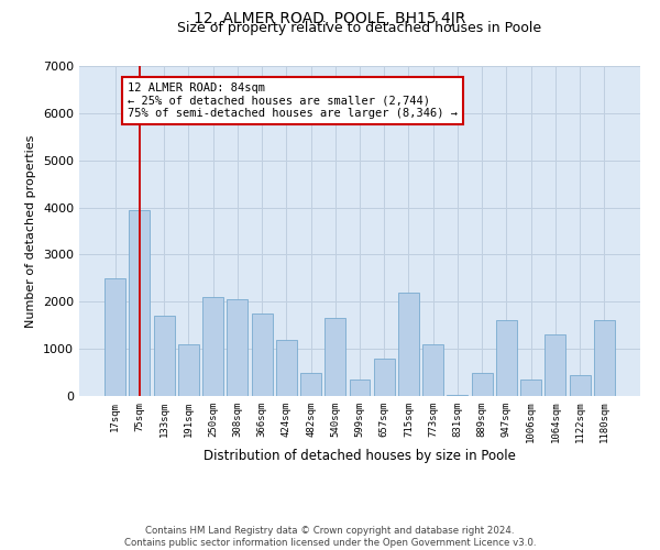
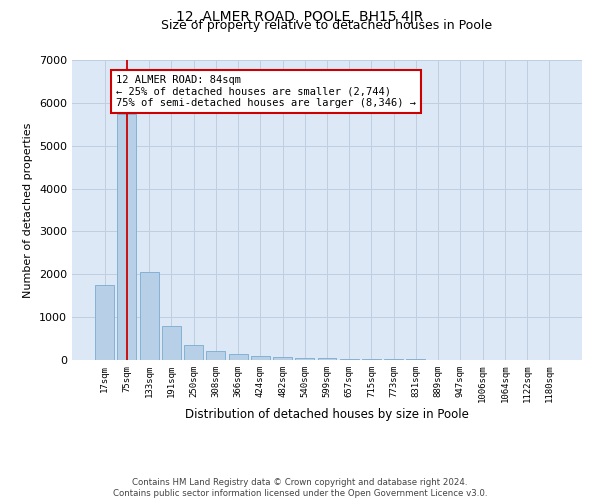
17sqm: 2500 -> 1750
75sqm: 3950 -> 5750
133sqm: 1700 -> 2050
191sqm: 1100 -> 790
250sqm: 2100 -> 340
308sqm: 2050 -> 210
366sqm: 1750 -> 130
424sqm: 1200 -> 80
482sqm: 500 -> 70
540sqm: 1650 -> 60
599sqm: 350 -> 40
657sqm: 800 -> 30
715sqm: 2200 -> 20
773sqm: 1100 -> 20
889sqm: 500 -> 10
947sqm: 1600 -> 10
1006sqm: 350 -> 0
1064sqm: 1300 -> 0
1122sqm: 450 -> 0
1180sqm: 1600 -> 0
